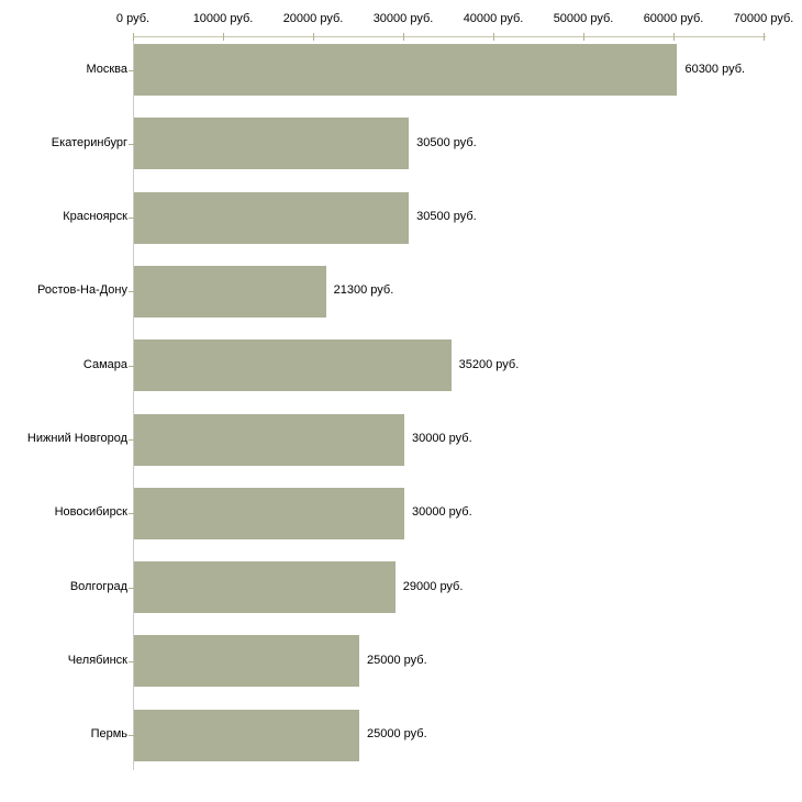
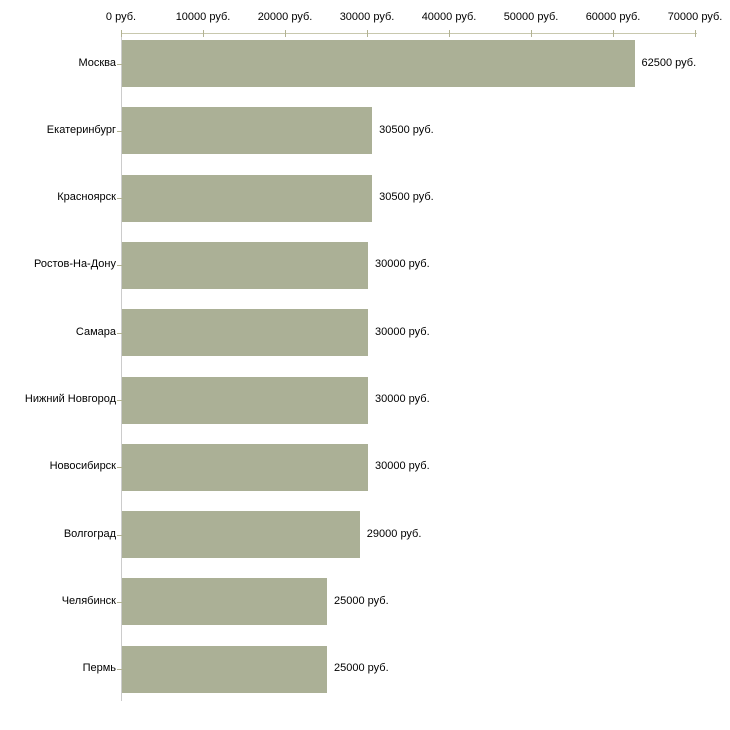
Москва: 60300 -> 62500
Ростов-На-Дону: 21300 -> 30000
Самара: 35200 -> 30000
